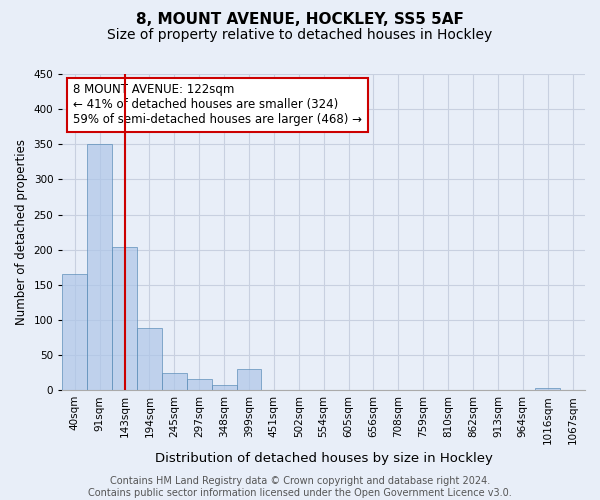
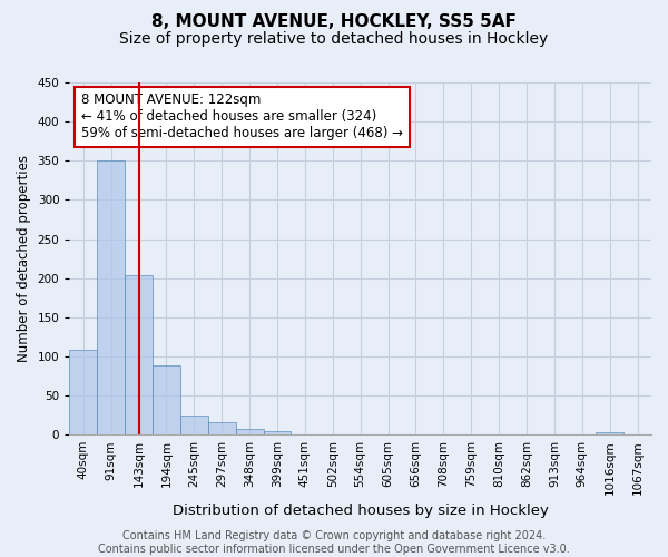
40sqm: 166 -> 108
399sqm: 30 -> 5
